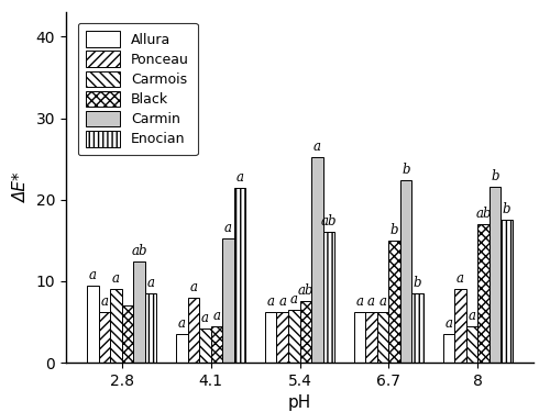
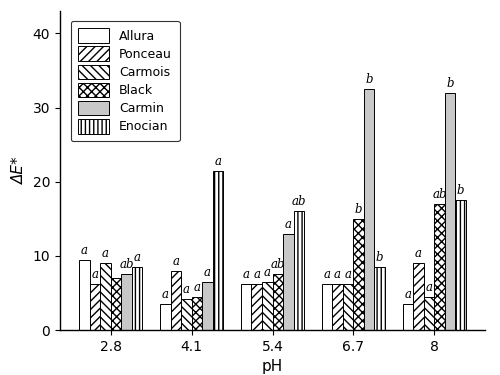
Carmin/2.8: 12.4 -> 7.5
Carmin/4.1: 15.2 -> 6.5
Carmin/5.4: 25.2 -> 13.0
Carmin/6.7: 22.4 -> 32.5
Carmin/8: 21.6 -> 32.0
